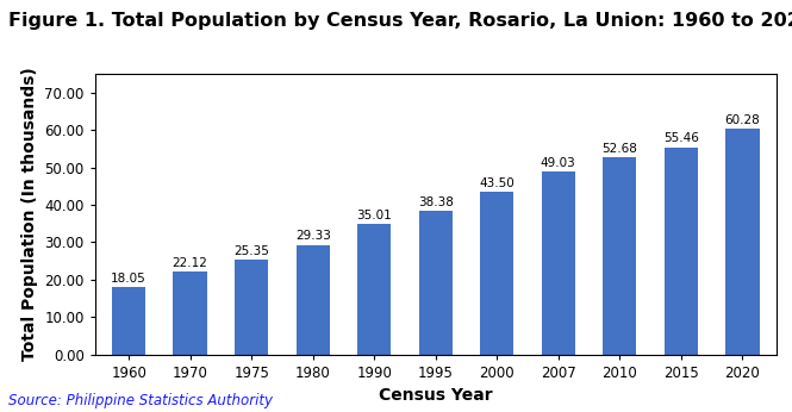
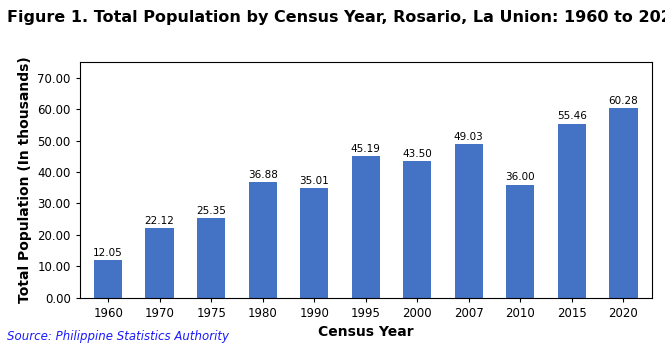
1960: 18.05 -> 12.05
1980: 29.33 -> 36.88
1995: 38.38 -> 45.19
2010: 52.68 -> 36.00
